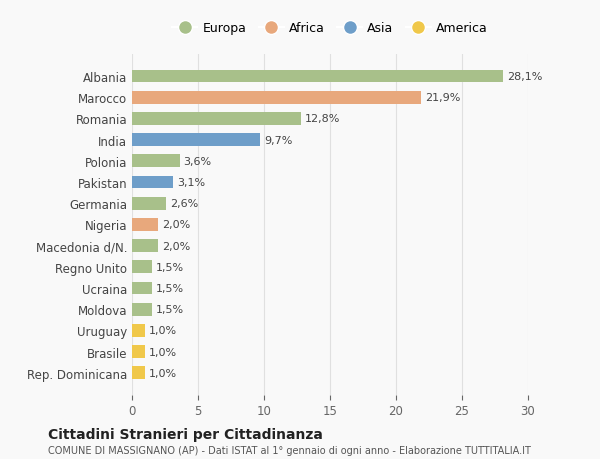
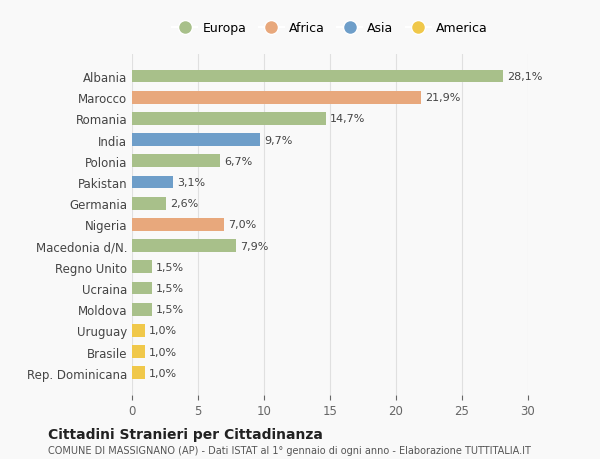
Romania: 12,8% -> 14,7%
Polonia: 3,6% -> 6,7%
Nigeria: 2,0% -> 7,0%
Macedonia d/N.: 2,0% -> 7,9%
